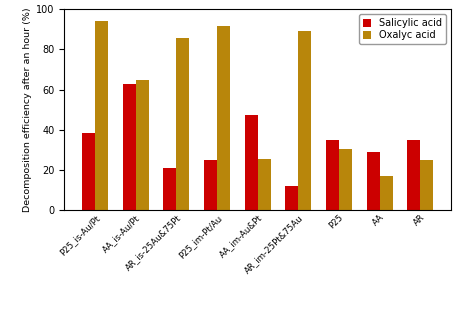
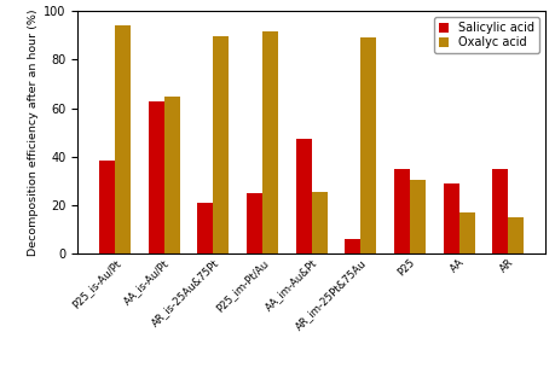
Oxalyc acid/AR_is-25Au&75Pt: 85.5 -> 89.5
Salicylic acid/AR_im-25Pt&75Au: 12.0 -> 6.0
Oxalyc acid/AR: 25.0 -> 15.0
